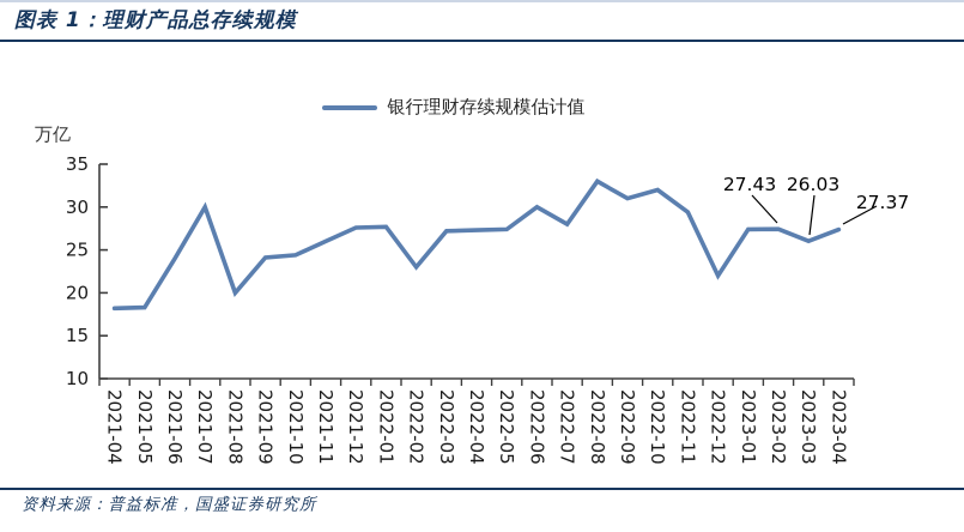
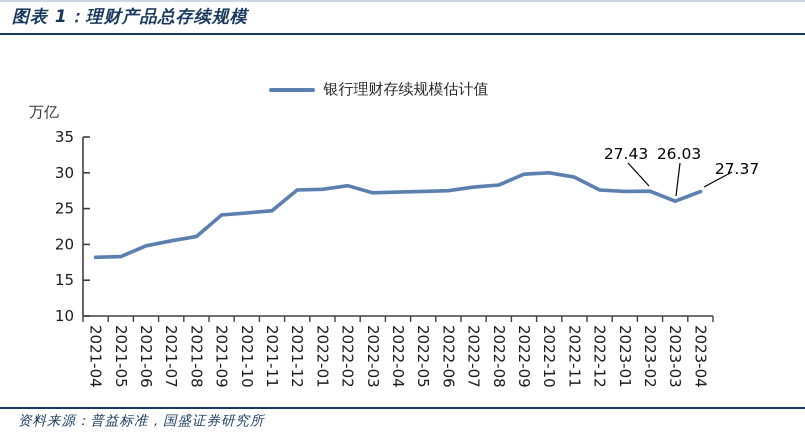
2021-06: 24 -> 20
2021-07: 30 -> 20
2021-08: 20 -> 21
2021-11: 26 -> 25
2022-02: 23 -> 28
2022-06: 30 -> 28
2022-08: 33 -> 28
2022-09: 31 -> 30
2022-10: 32 -> 30
2022-12: 22 -> 28
